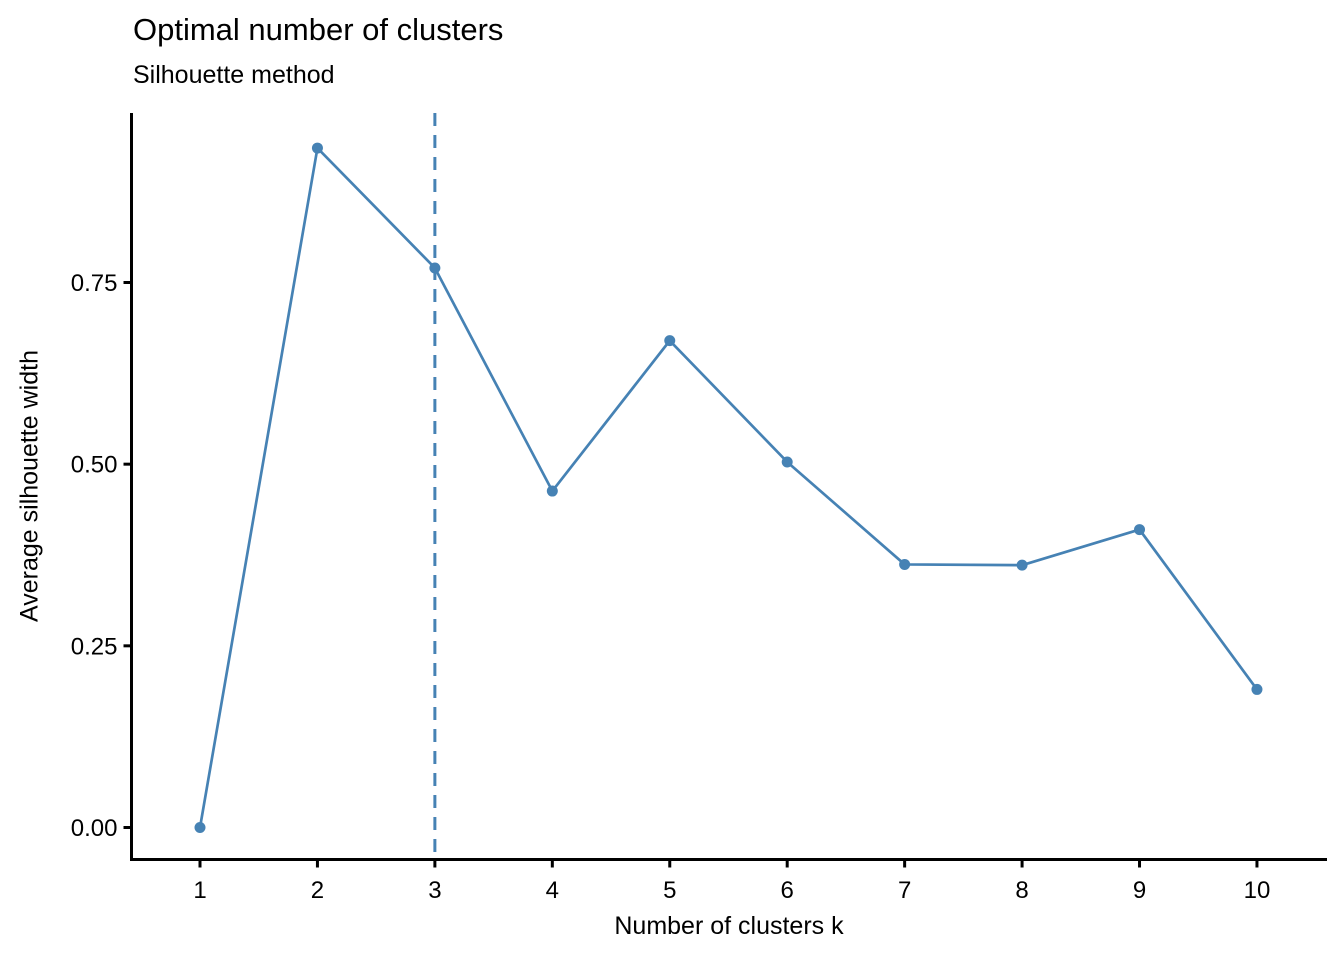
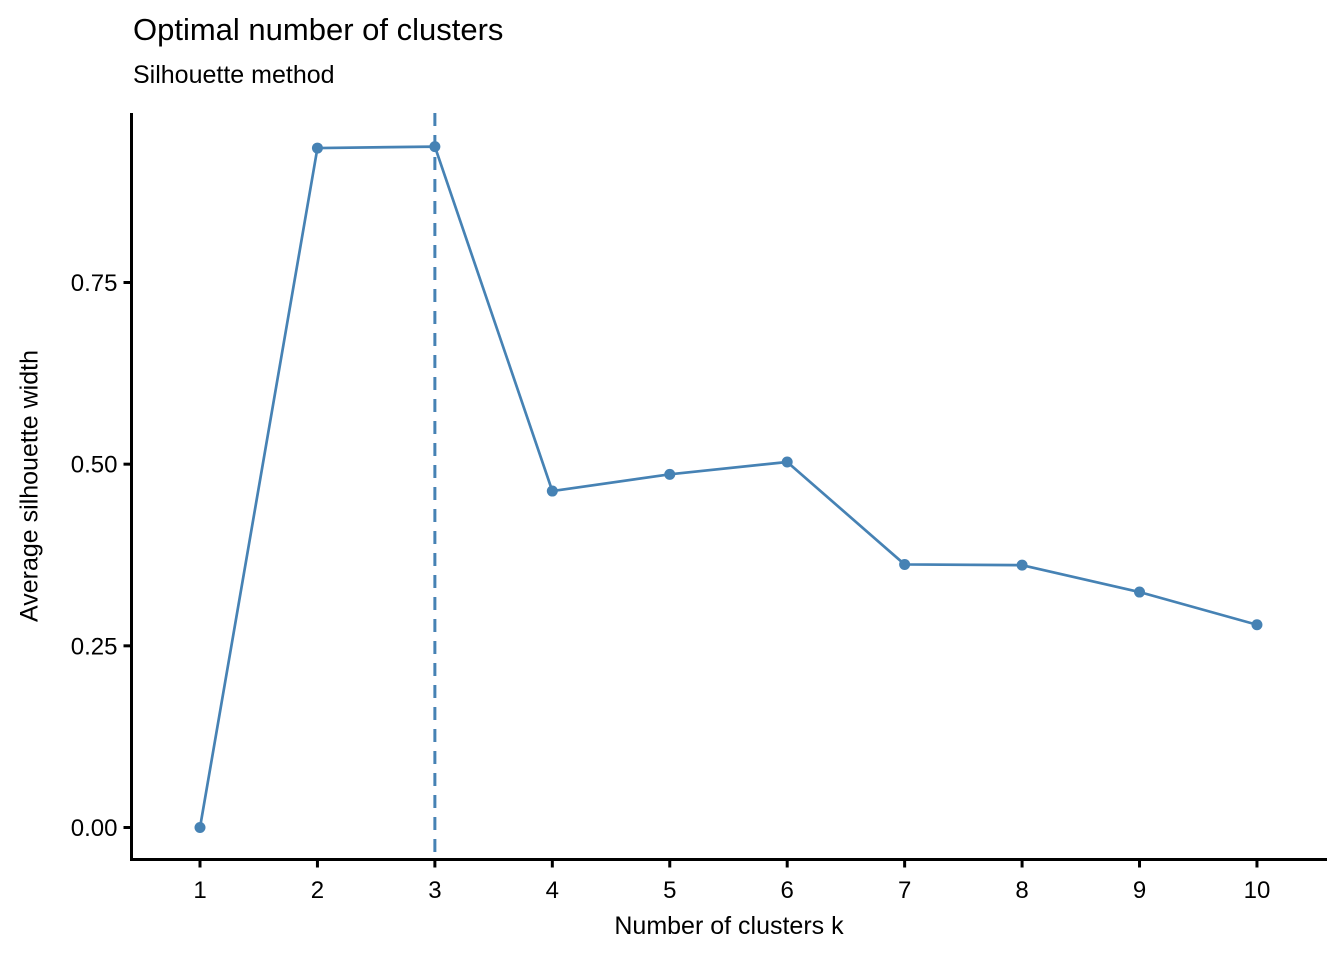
3: 0.77 -> 0.94
5: 0.67 -> 0.49
9: 0.41 -> 0.32
10: 0.19 -> 0.28
